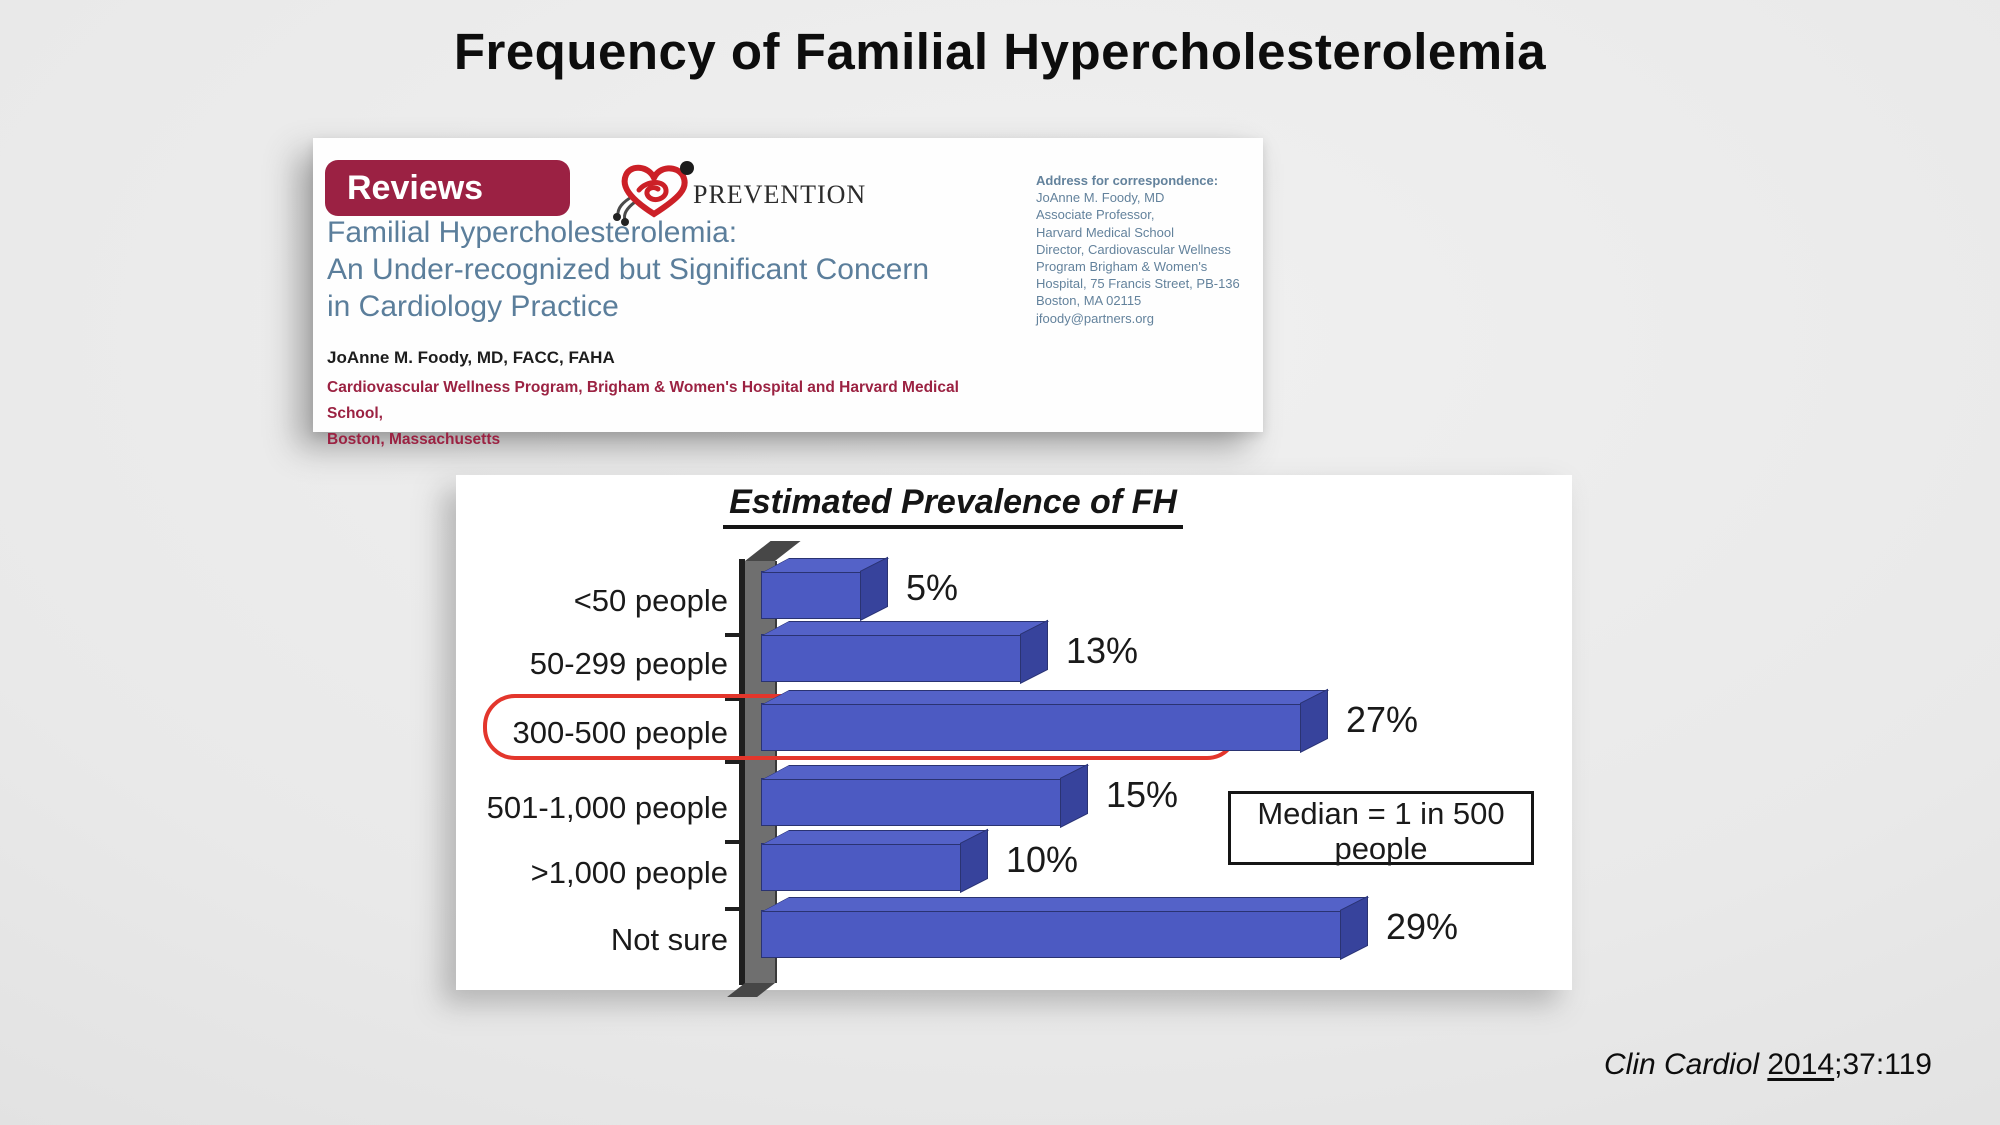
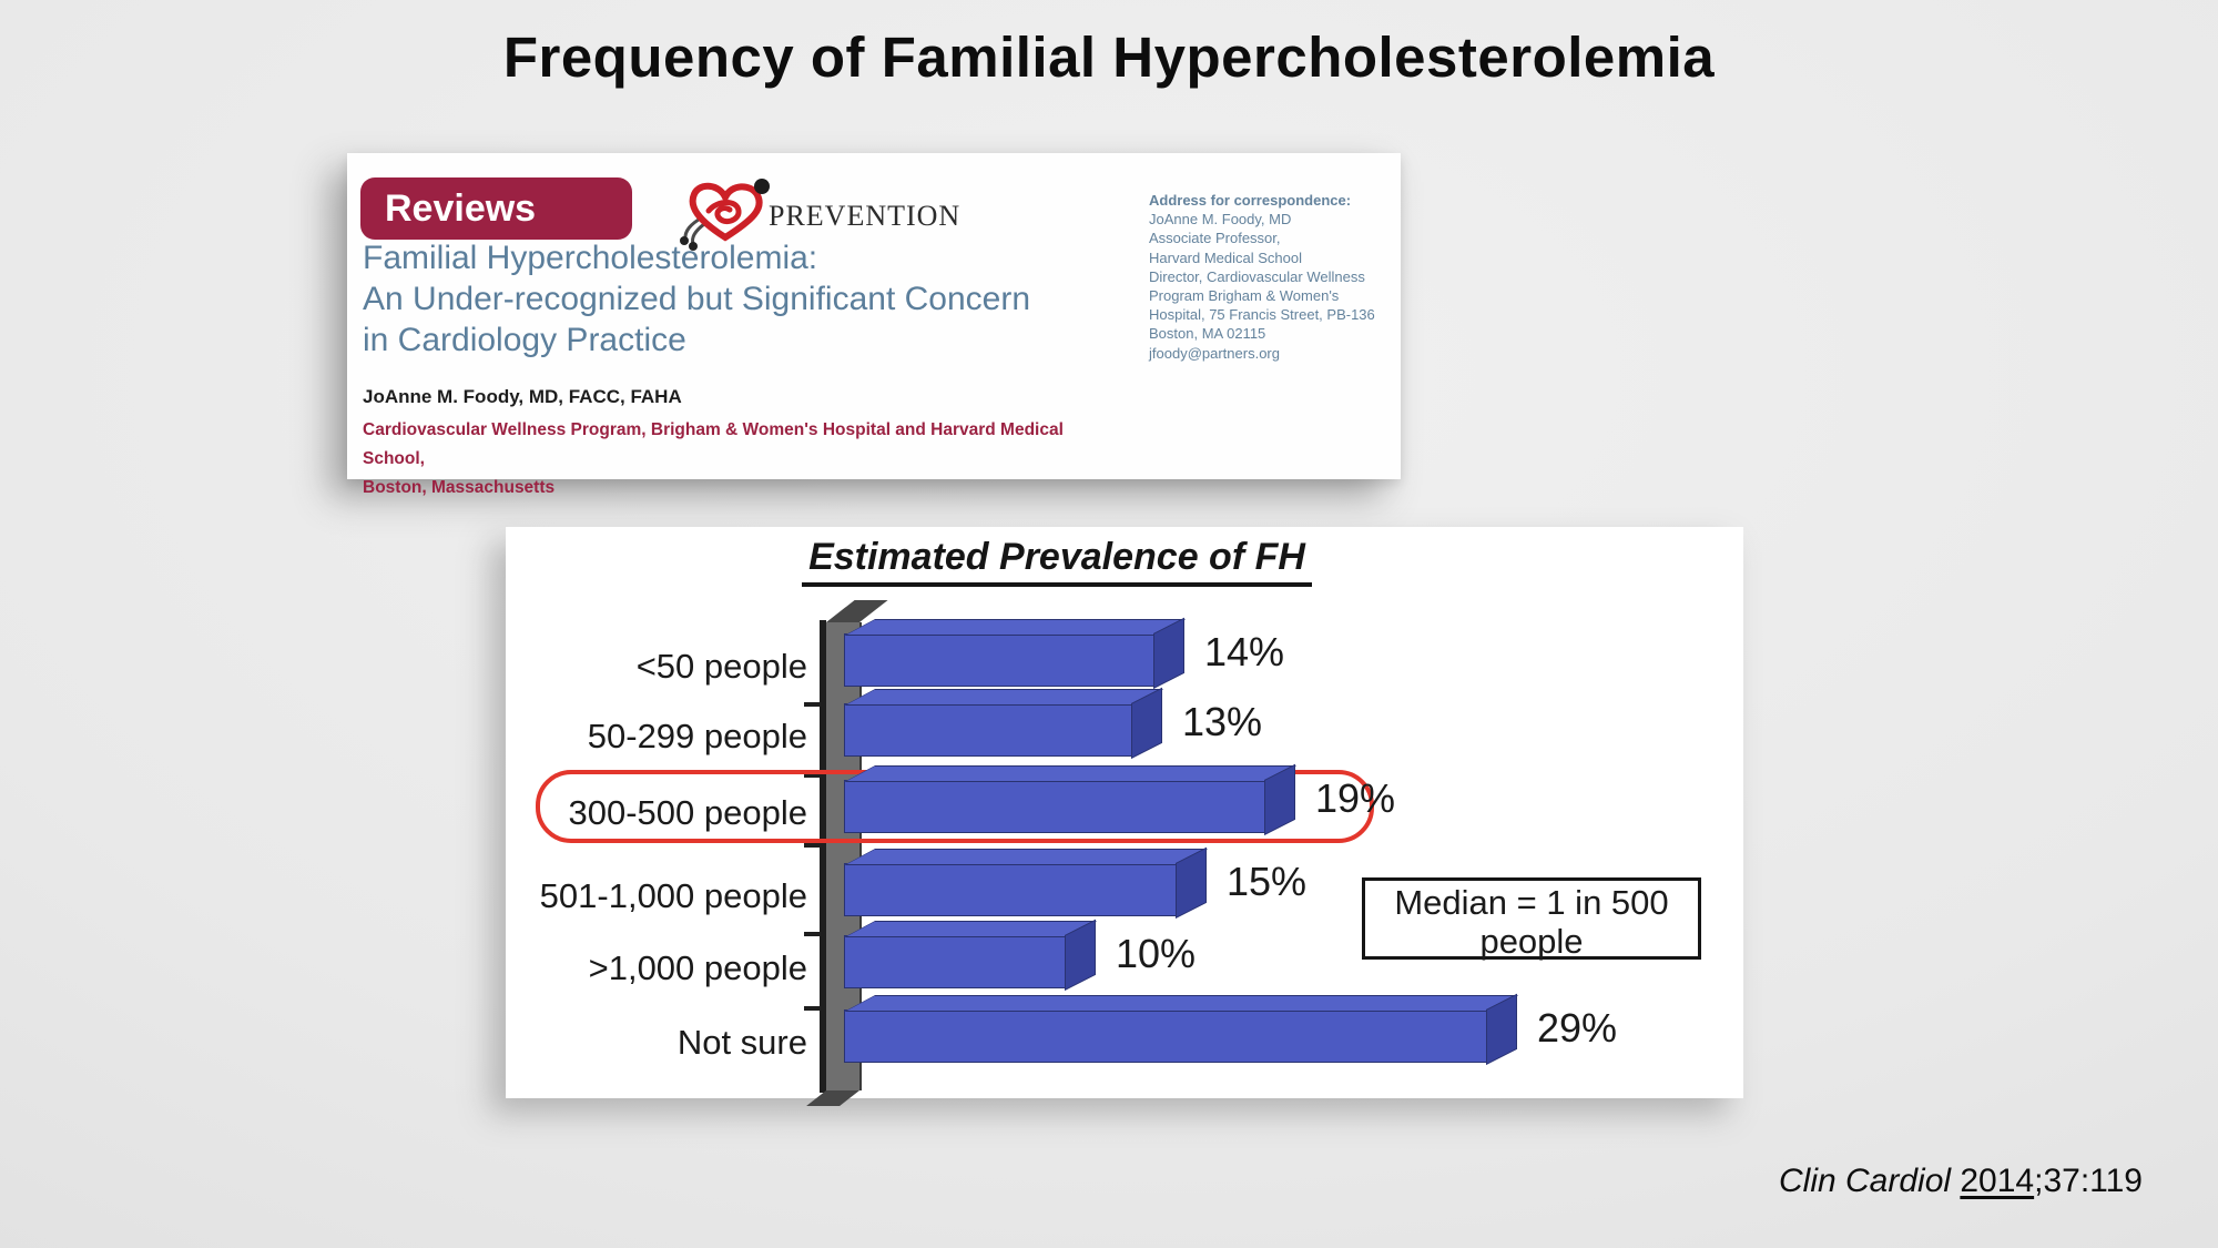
<50 people: 5% -> 14%
300-500 people: 27% -> 19%
